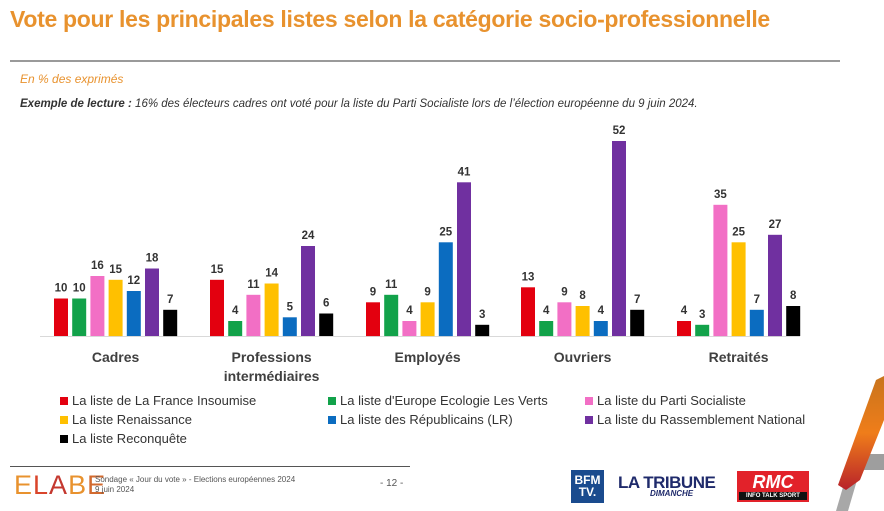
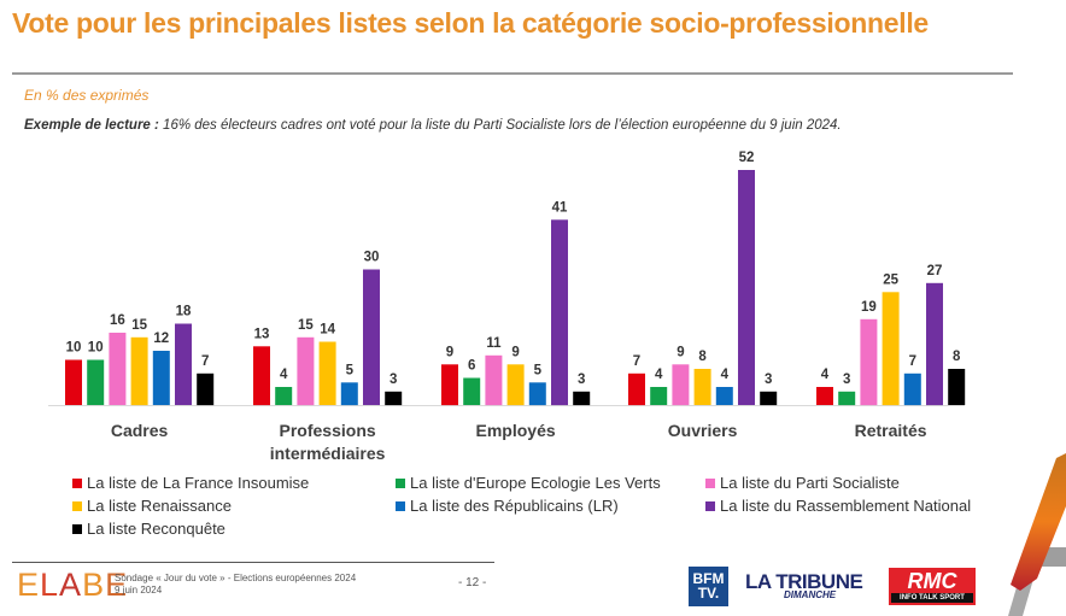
La liste de La France Insoumise/Professions intermédiaires: 15 -> 13
La liste du Parti Socialiste/Professions intermédiaires: 11 -> 15
La liste du Rassemblement National/Professions intermédiaires: 24 -> 30
La liste Reconquête/Professions intermédiaires: 6 -> 3
La liste d'Europe Ecologie Les Verts/Employés: 11 -> 6
La liste du Parti Socialiste/Employés: 4 -> 11
La liste des Républicains (LR)/Employés: 25 -> 5
La liste de La France Insoumise/Ouvriers: 13 -> 7
La liste Reconquête/Ouvriers: 7 -> 3
La liste du Parti Socialiste/Retraités: 35 -> 19
